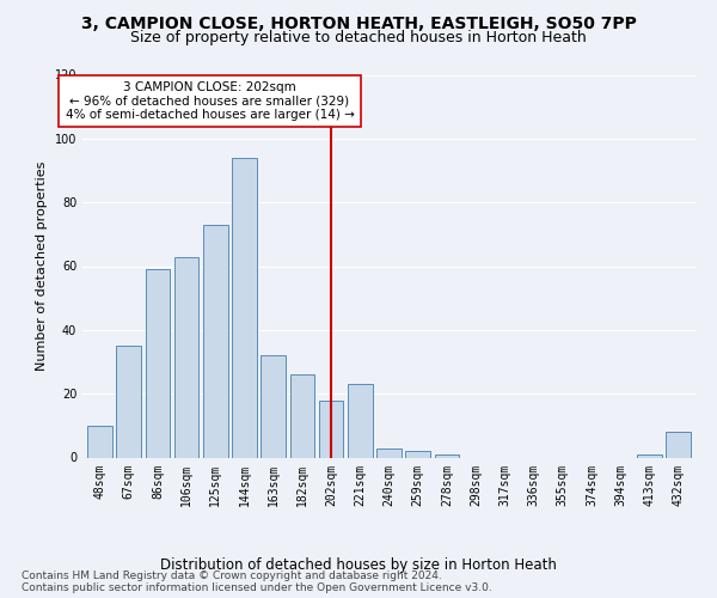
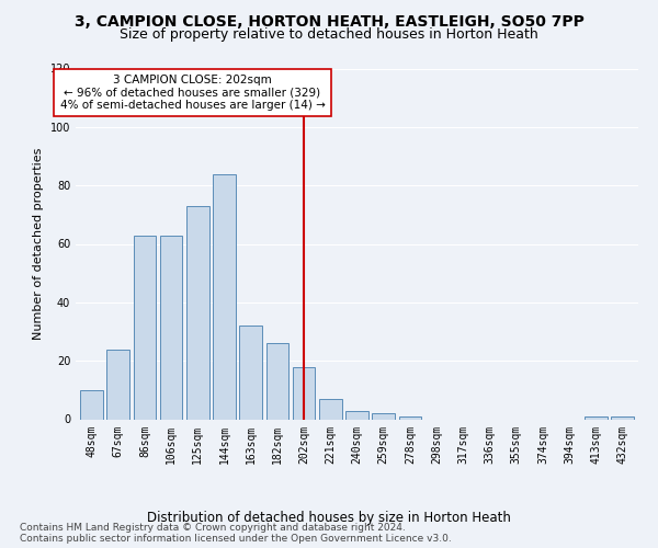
67sqm: 35 -> 24
86sqm: 59 -> 63
144sqm: 94 -> 84
221sqm: 23 -> 7
432sqm: 8 -> 1
